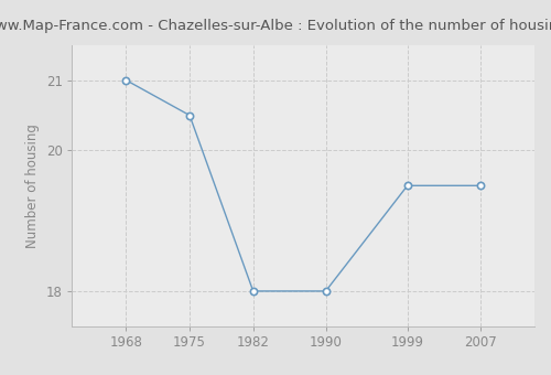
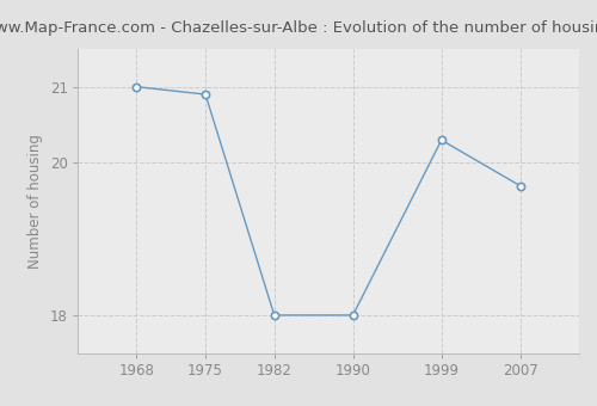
1975: 20.5 -> 20.9
1999: 19.5 -> 20.3
2007: 19.5 -> 19.7
